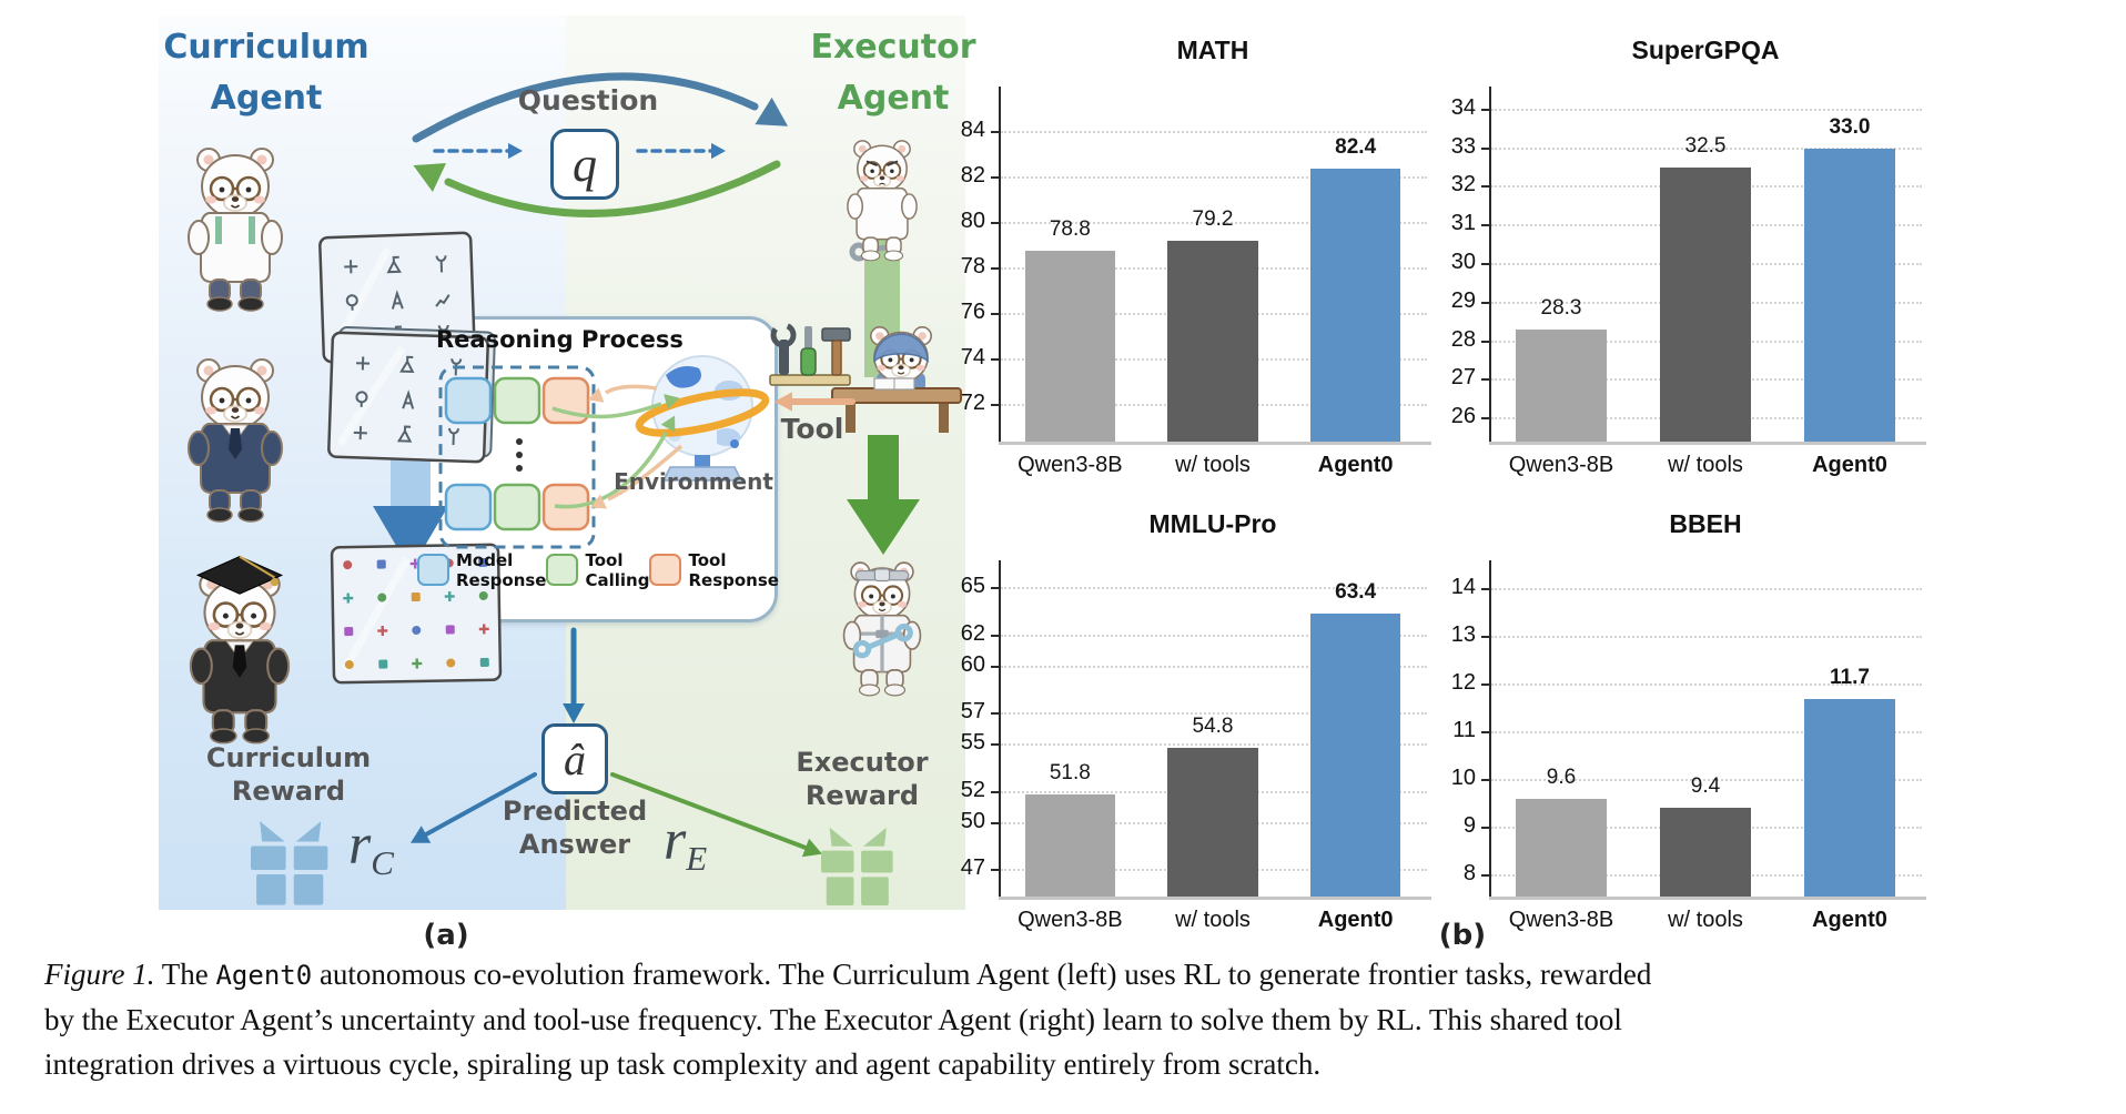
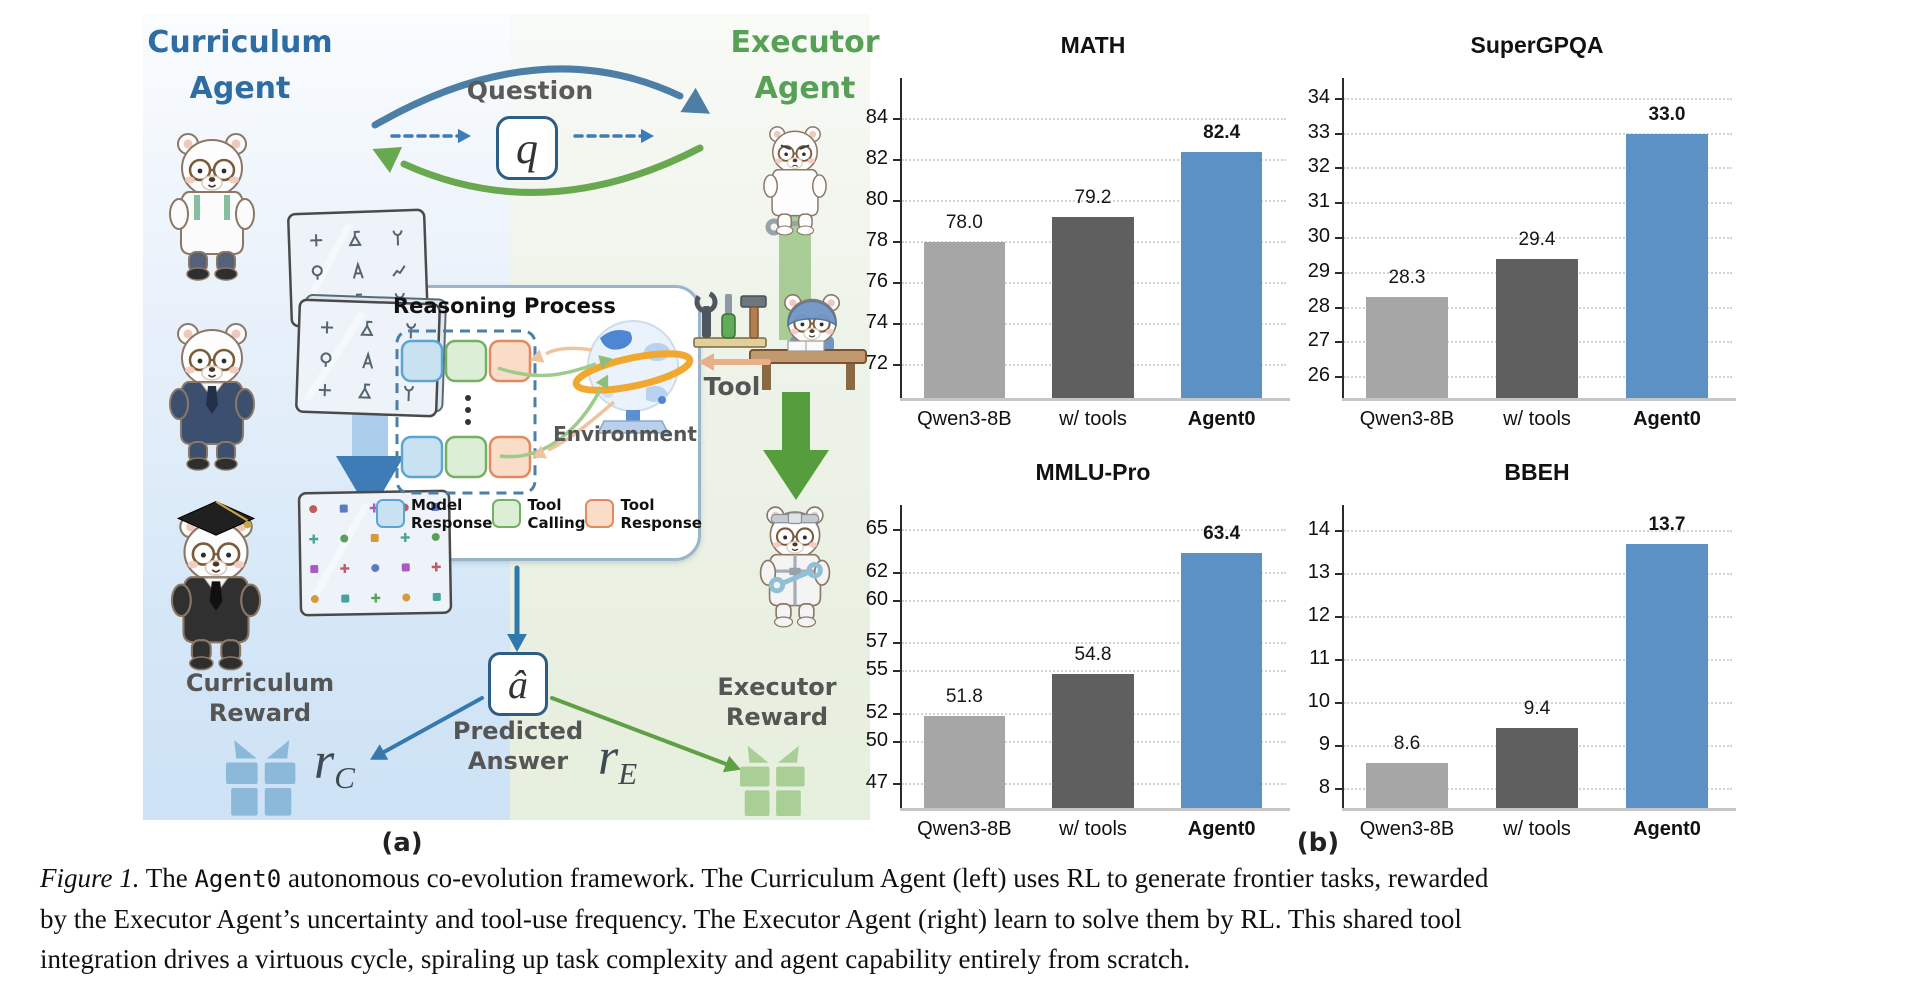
MATH/Qwen3-8B: 78.8 -> 78.0
SuperGPQA/w/ tools: 32.5 -> 29.4
BBEH/Qwen3-8B: 9.6 -> 8.6
BBEH/Agent0: 11.7 -> 13.7
